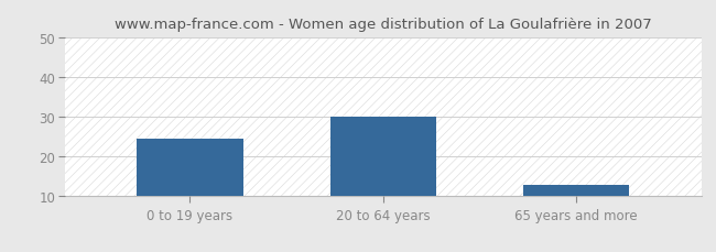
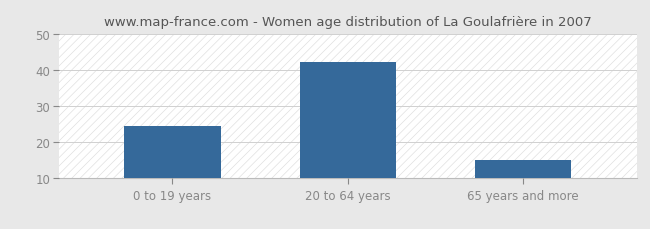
20 to 64 years: 30.0 -> 42.0
65 years and more: 13.0 -> 15.0
